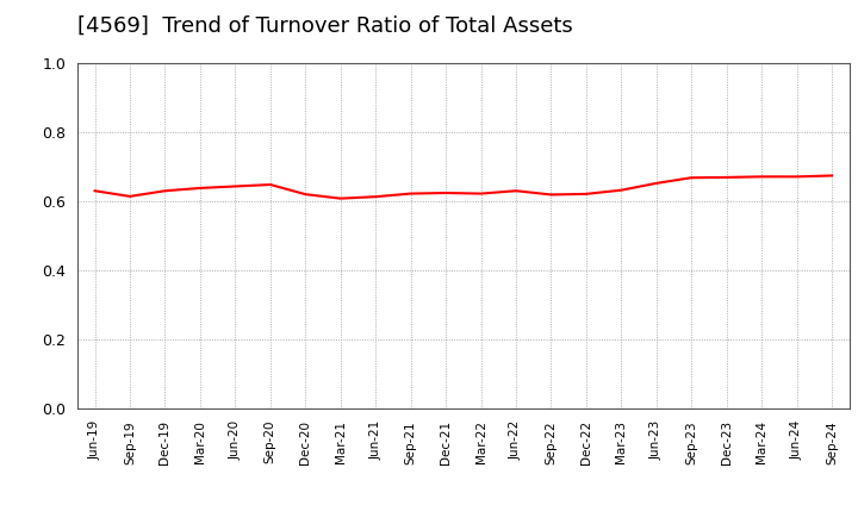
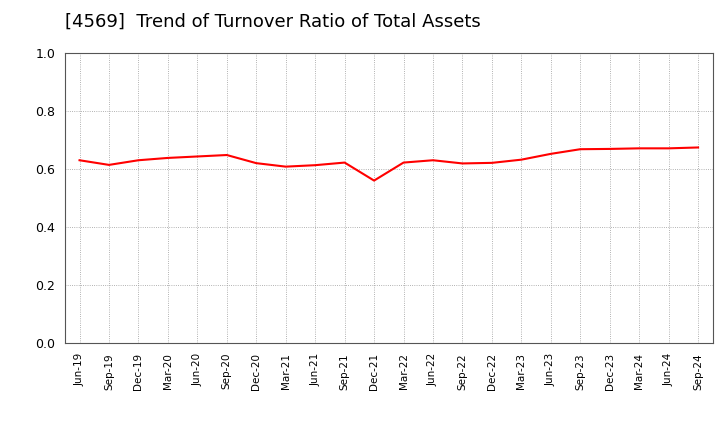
Dec-21: 0.624 -> 0.560
